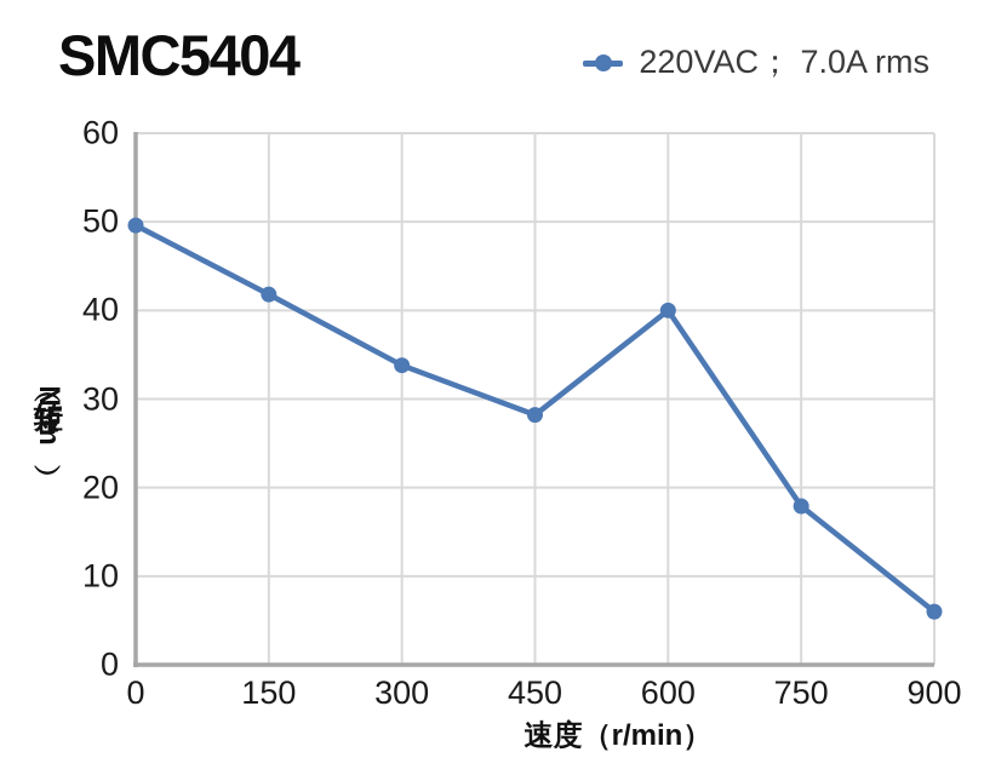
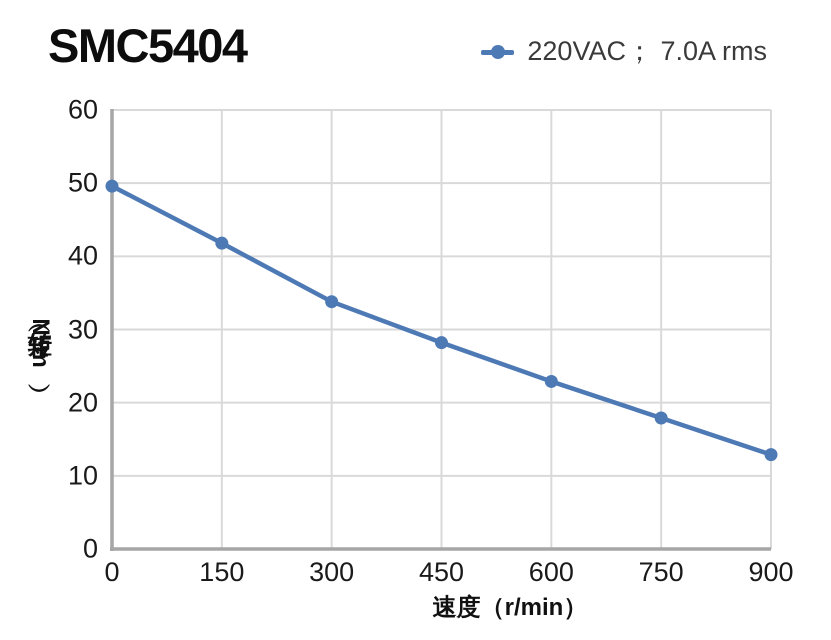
600: 40 -> 23
900: 6 -> 13
